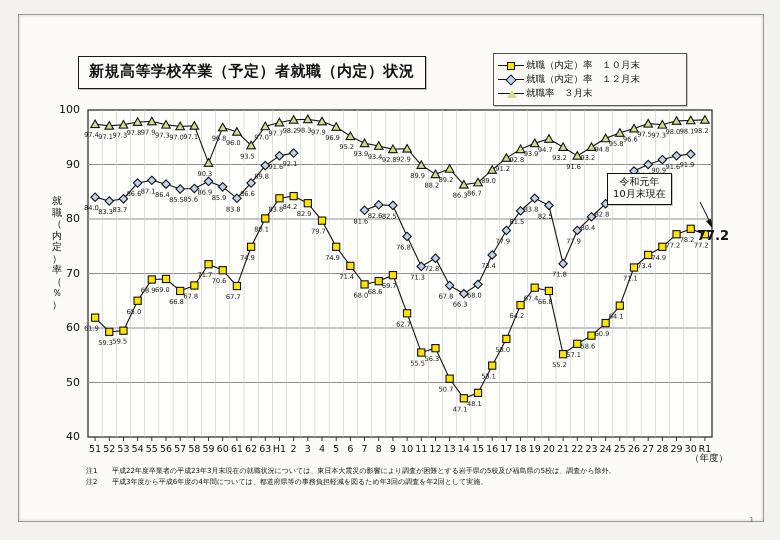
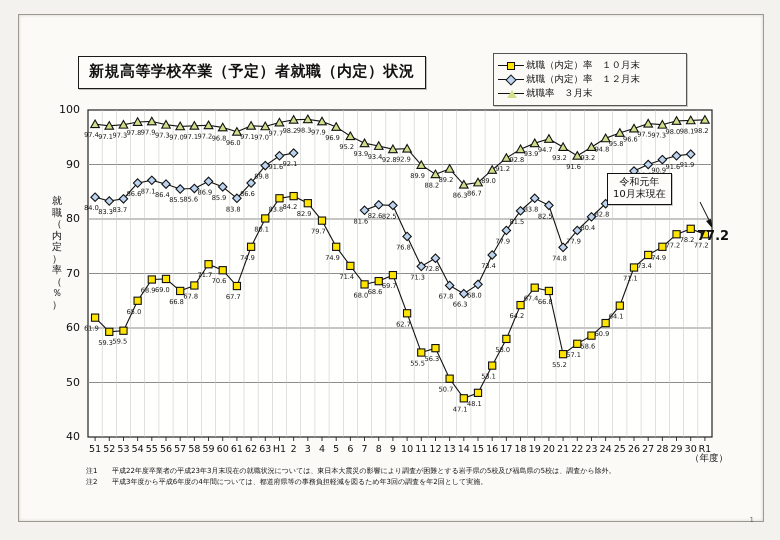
就職率 ３月末/59: 90.3 -> 97.2
就職率 ３月末/62: 93.5 -> 97.1
就職（内定）率 １２月末/21: 71.8 -> 74.8
